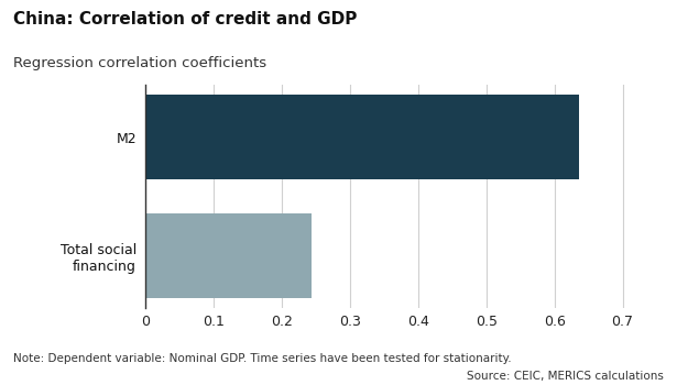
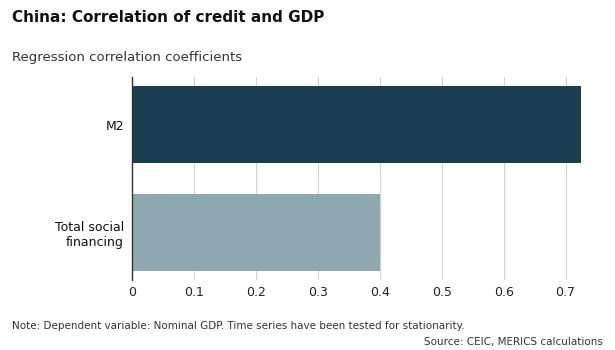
M2: 0.636 -> 0.725
Total social financing: 0.244 -> 0.400
